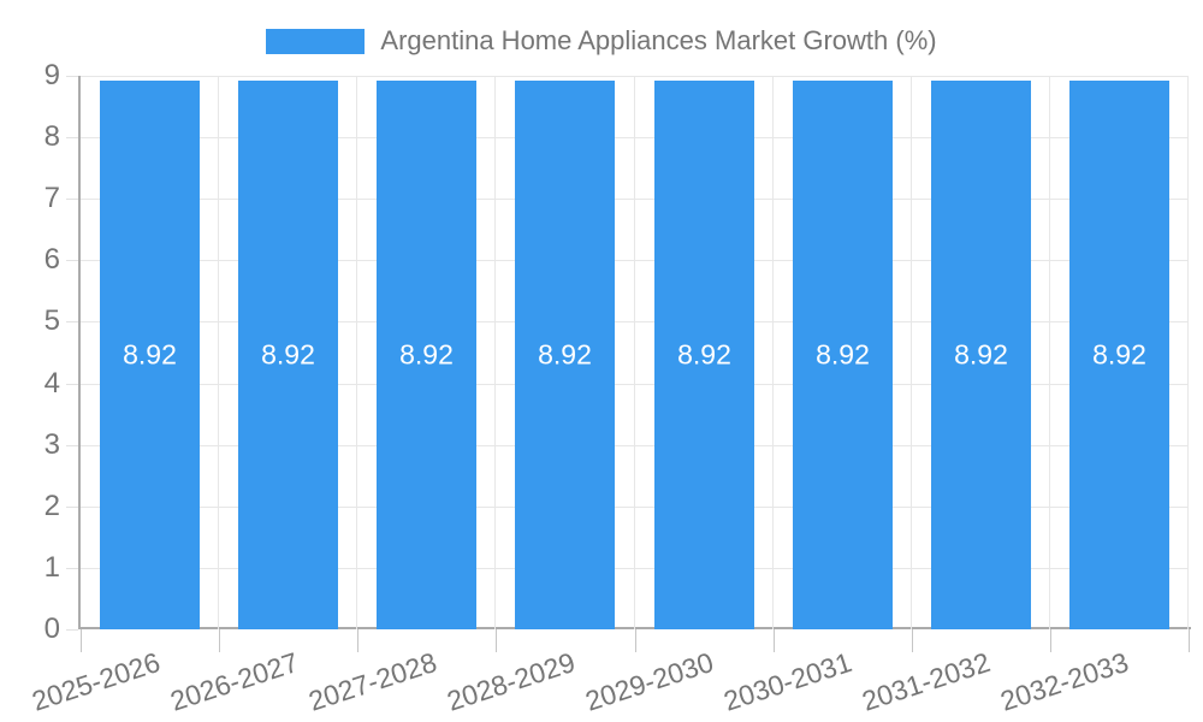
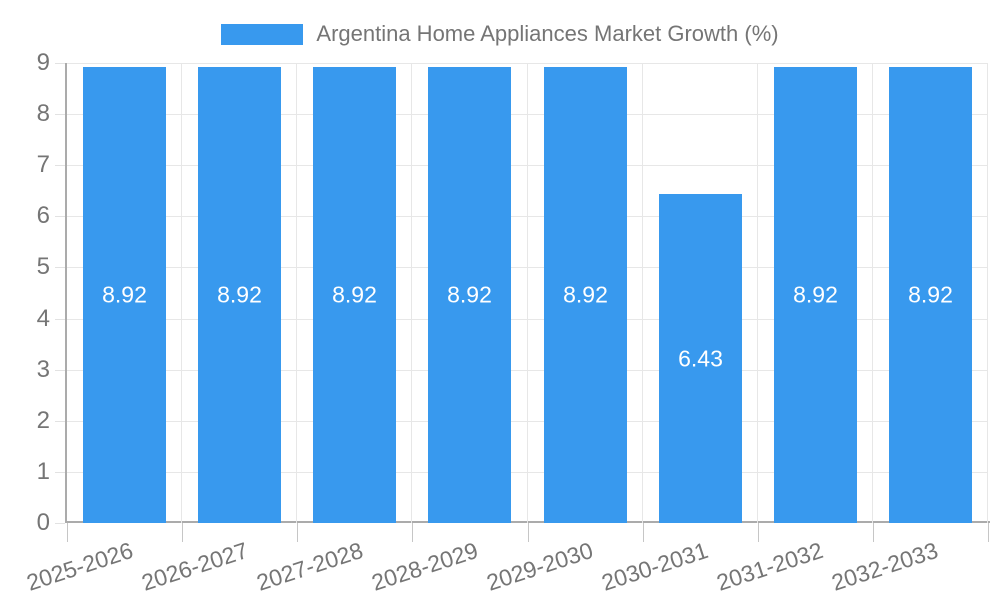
2030-2031: 8.92 -> 6.43
